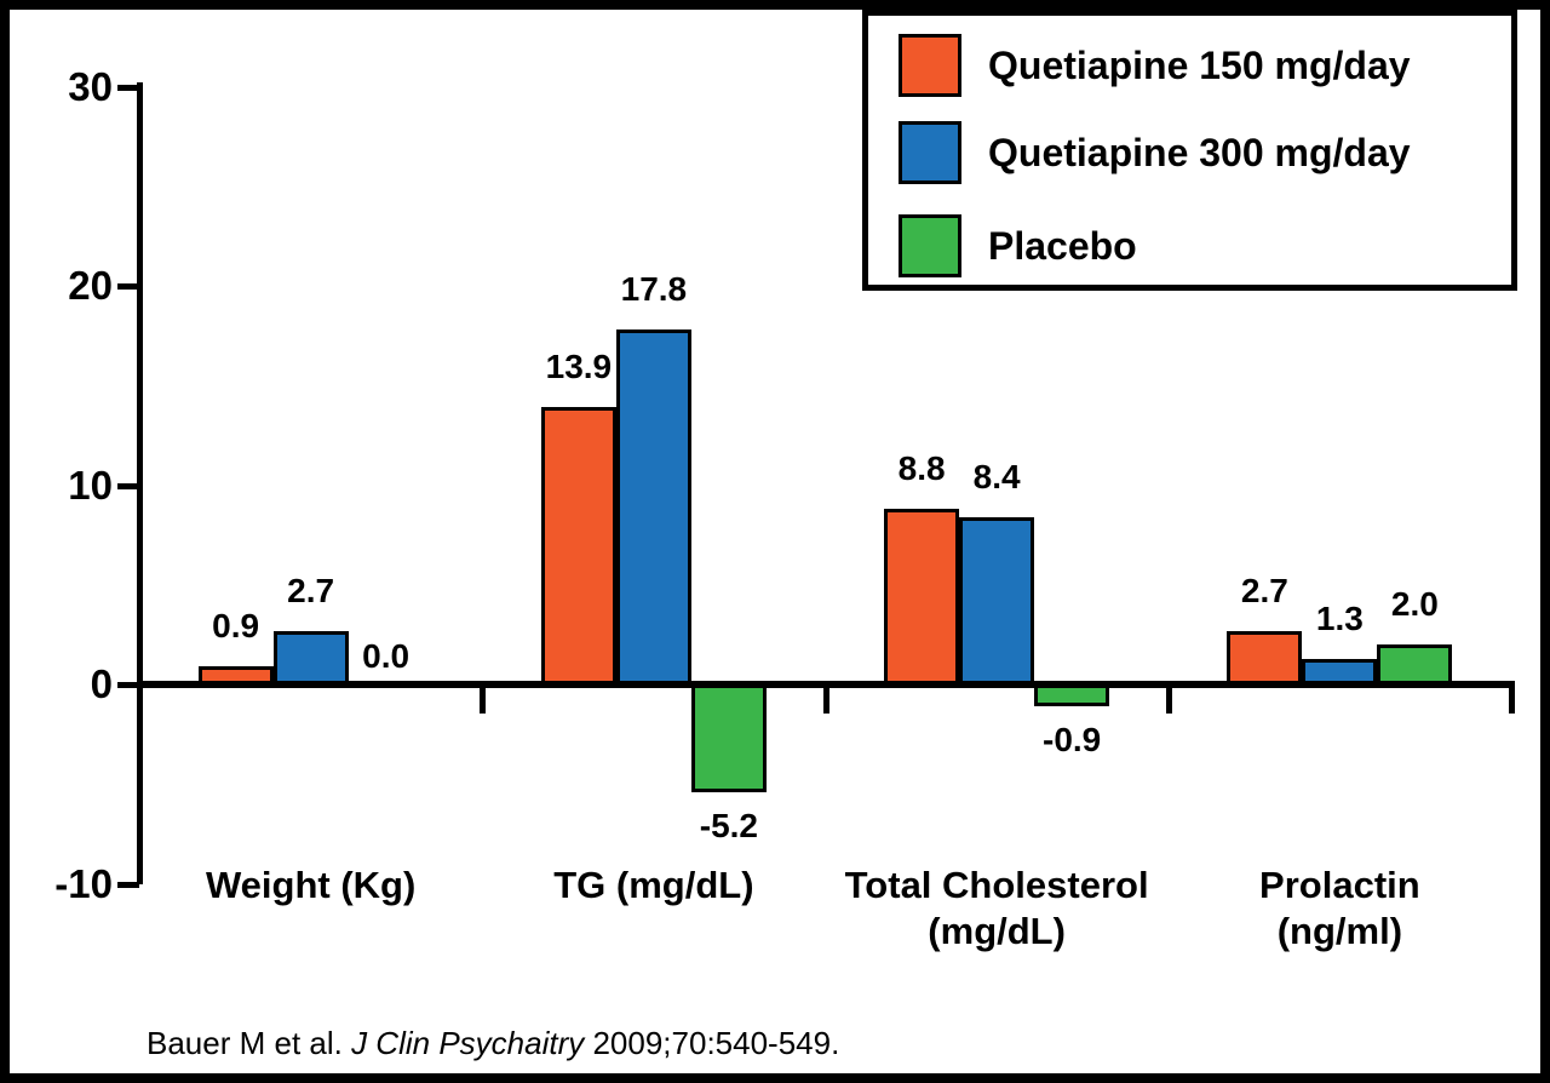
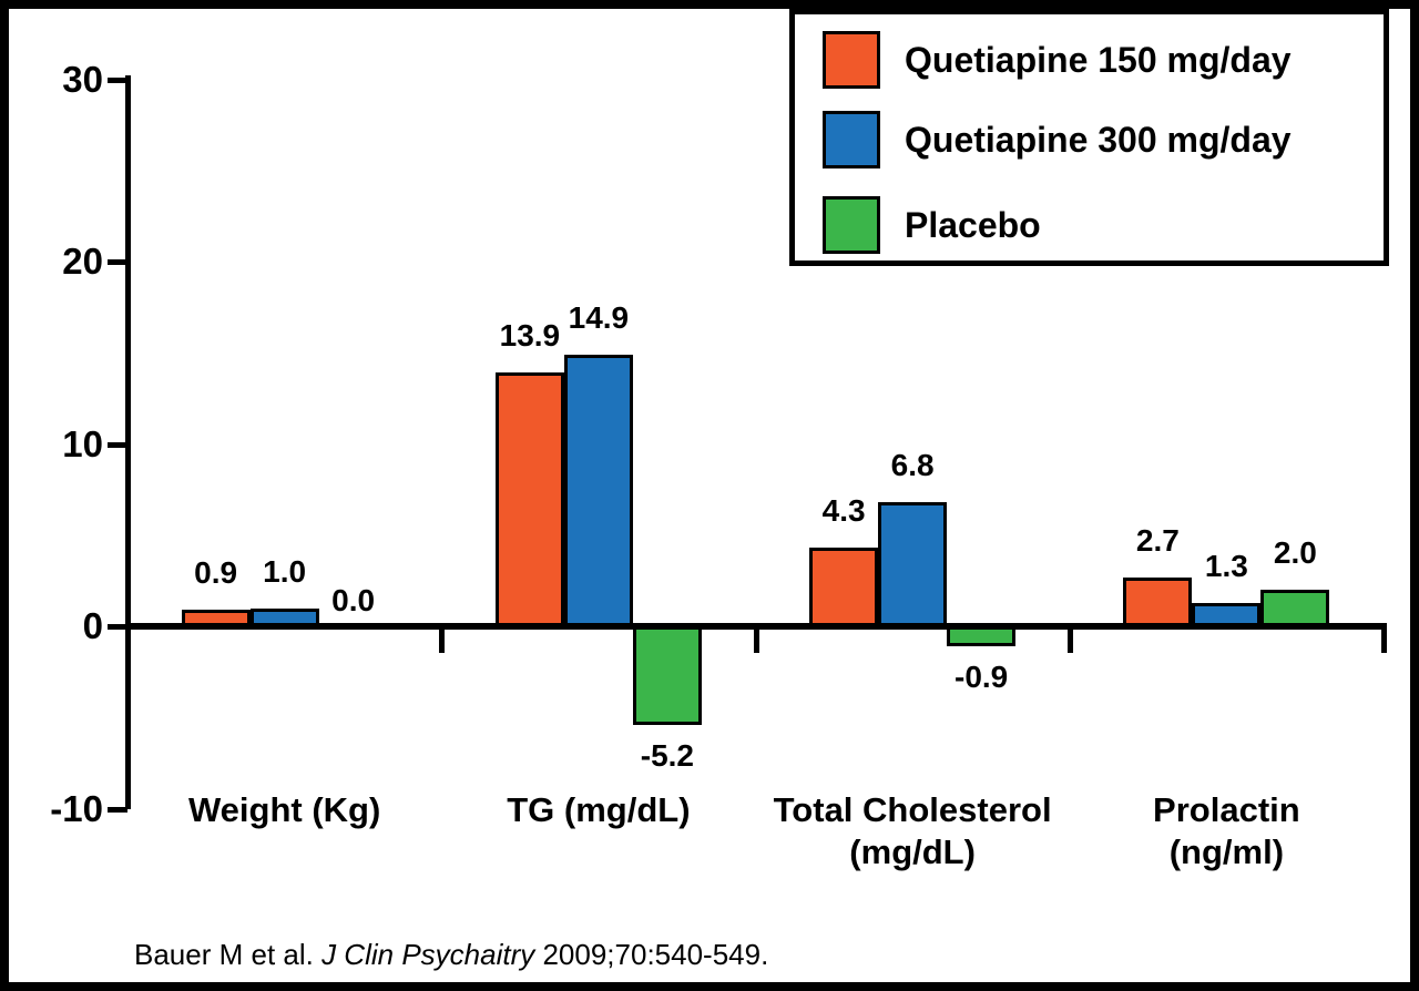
Quetiapine 300 mg/day/Weight (Kg): 2.7 -> 1.0
Quetiapine 300 mg/day/TG (mg/dL): 17.8 -> 14.9
Quetiapine 150 mg/day/Total Cholesterol (mg/dL): 8.8 -> 4.3
Quetiapine 300 mg/day/Total Cholesterol (mg/dL): 8.4 -> 6.8
